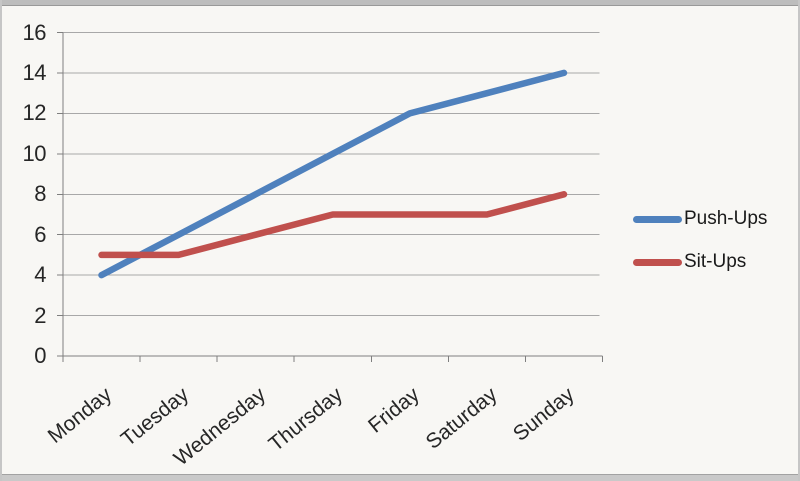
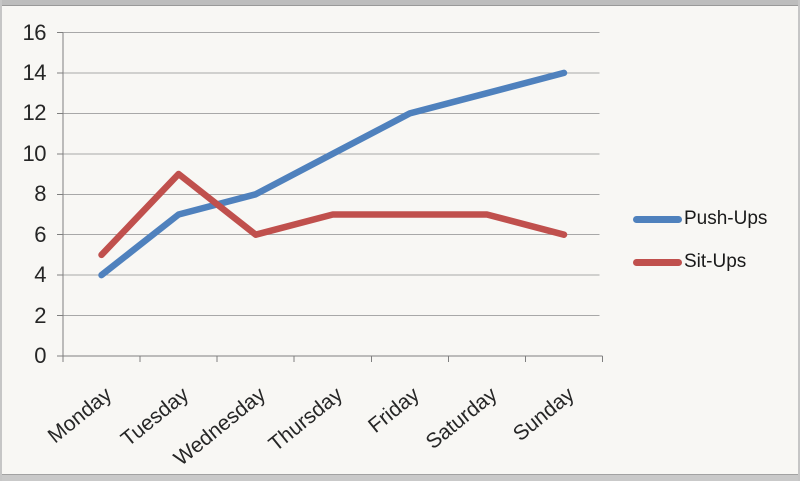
Push-Ups/Tuesday: 6 -> 7
Sit-Ups/Tuesday: 5 -> 9
Sit-Ups/Sunday: 8 -> 6
